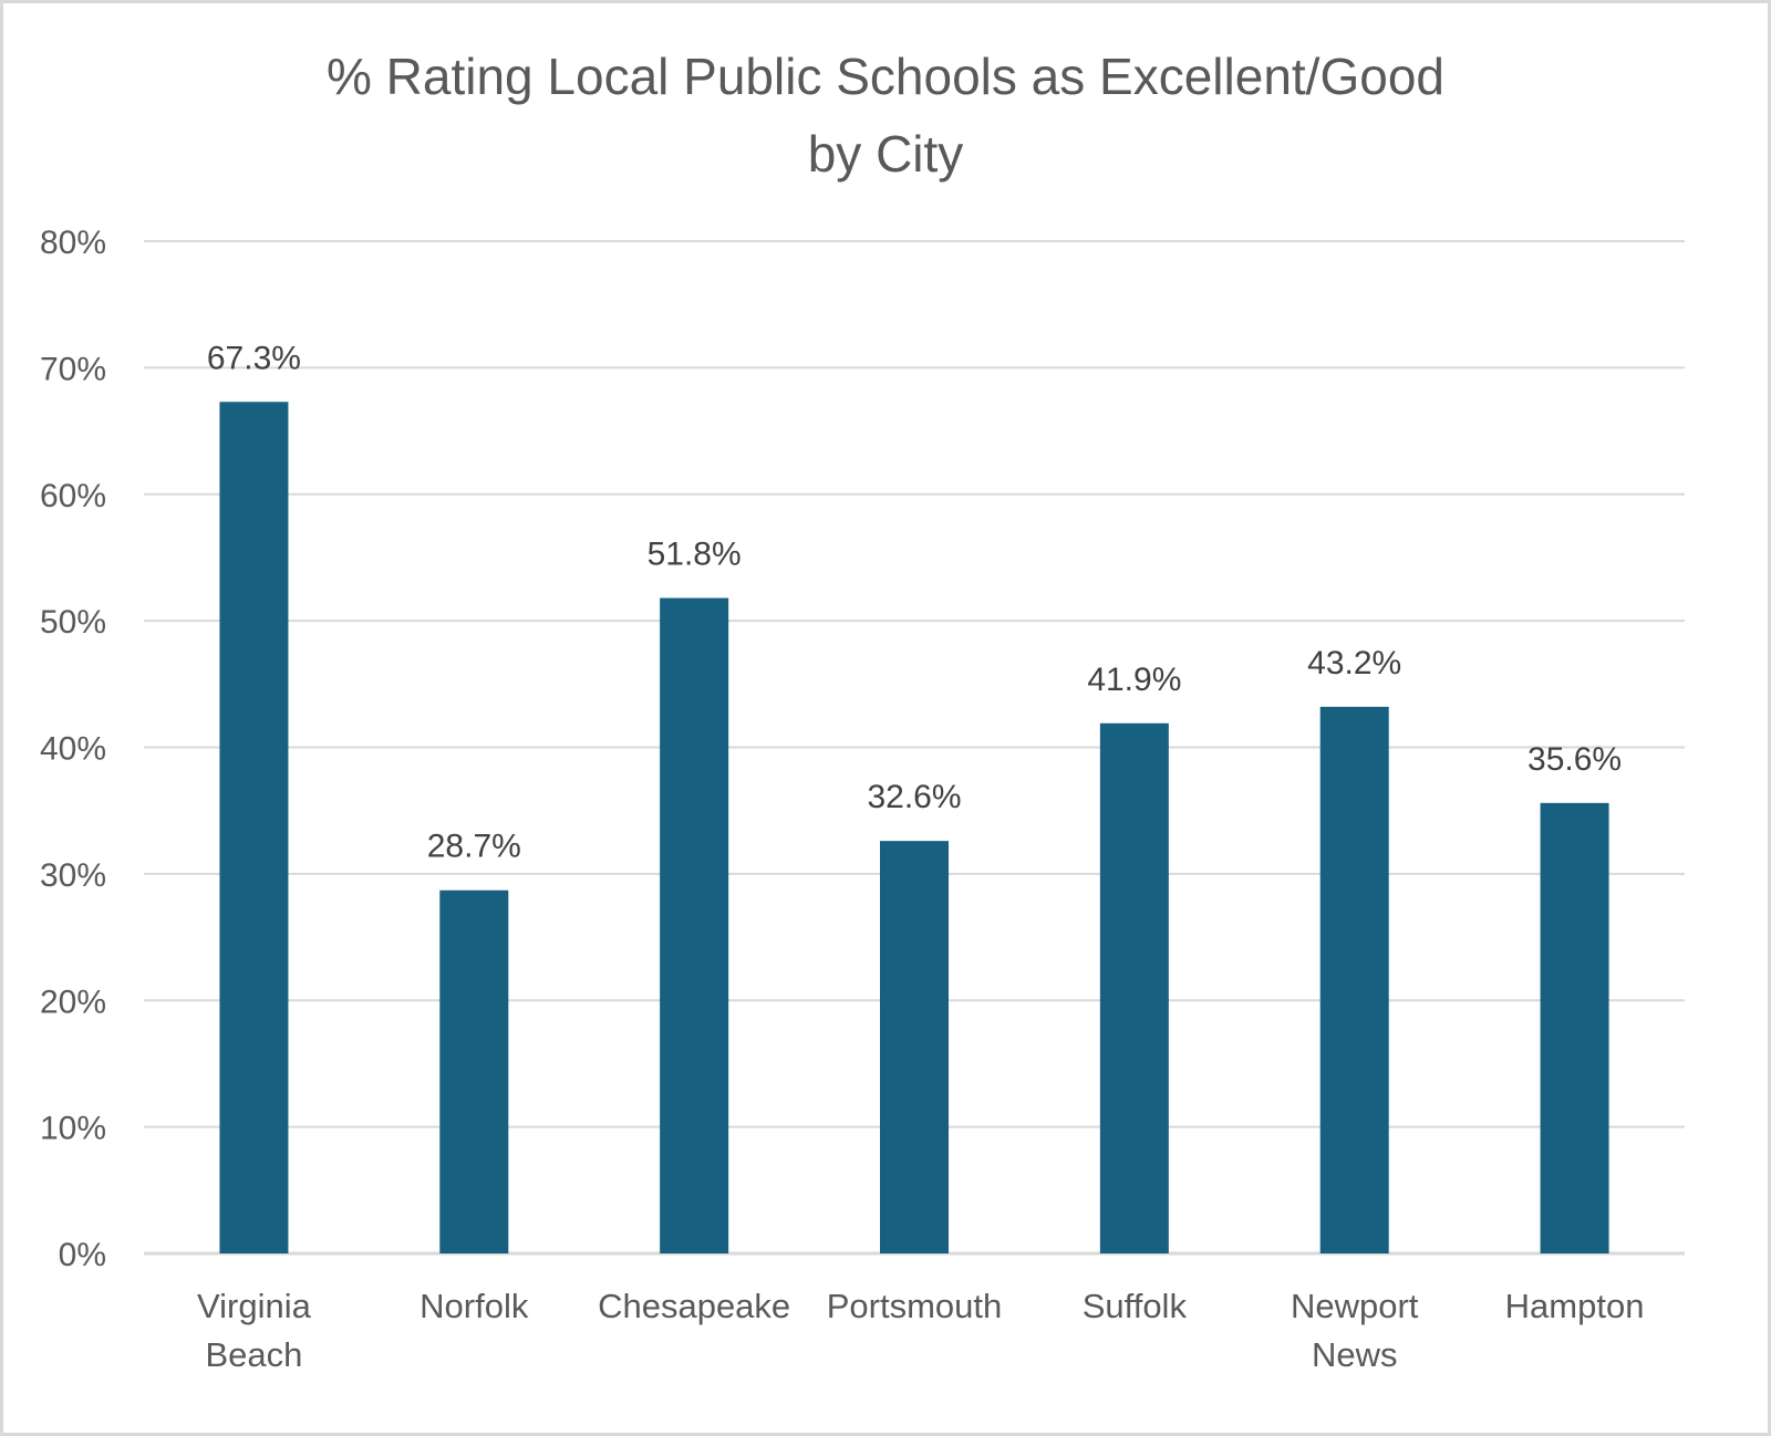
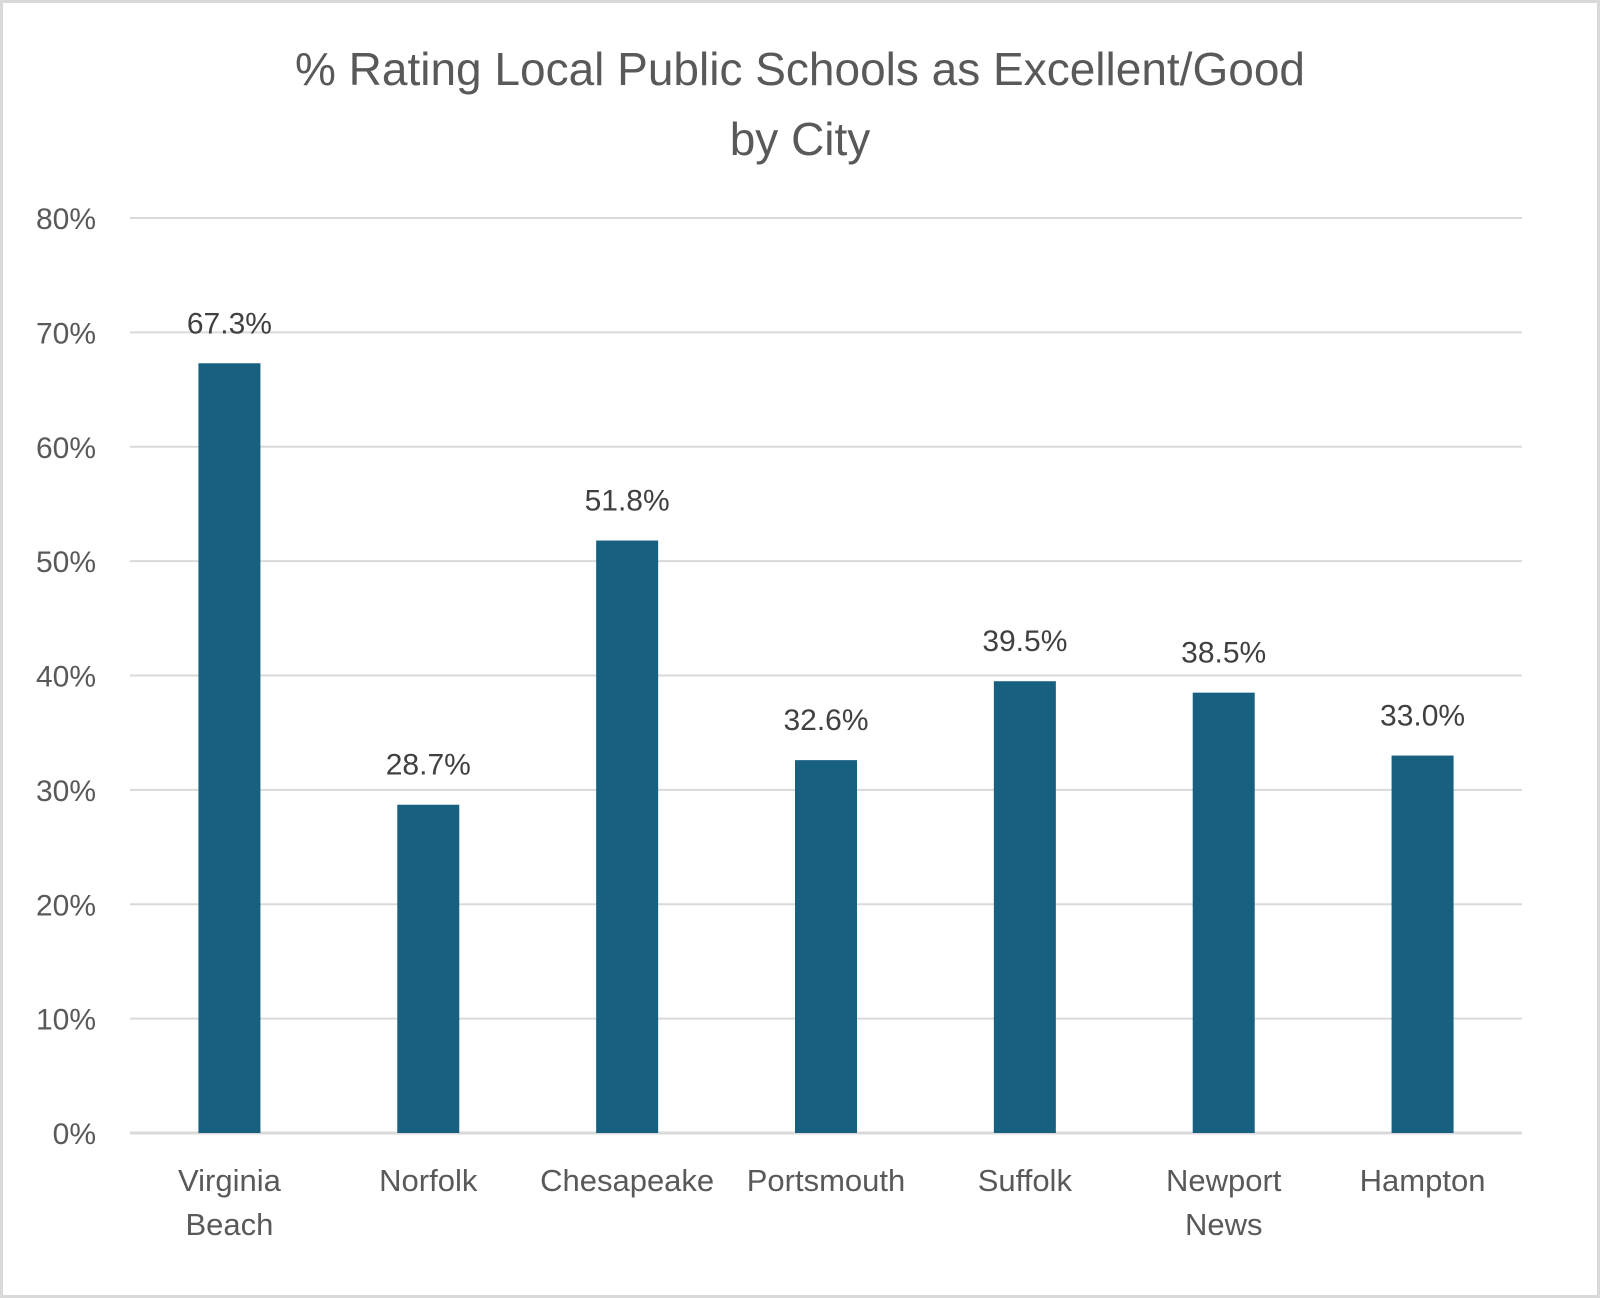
Suffolk: 41.9% -> 39.5%
Newport News: 43.2% -> 38.5%
Hampton: 35.6% -> 33.0%
